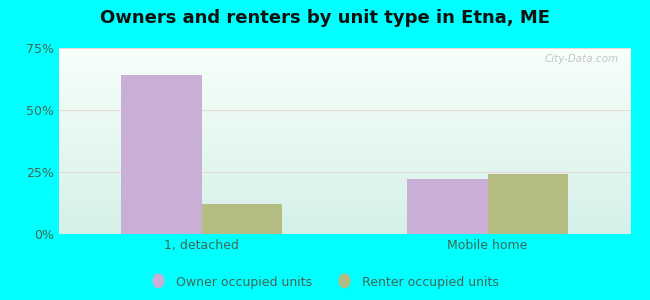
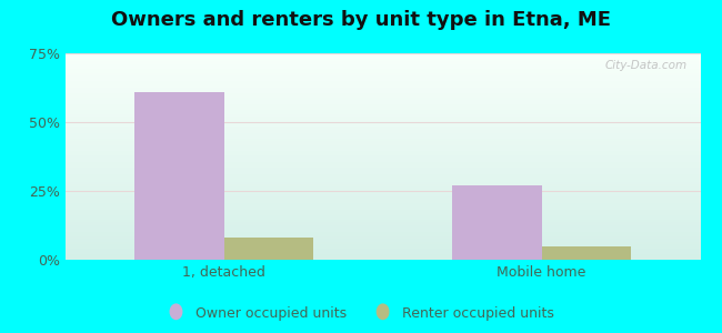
Owner occupied units/1, detached: 64% -> 61%
Renter occupied units/1, detached: 12% -> 8%
Owner occupied units/Mobile home: 22% -> 27%
Renter occupied units/Mobile home: 24% -> 5%
